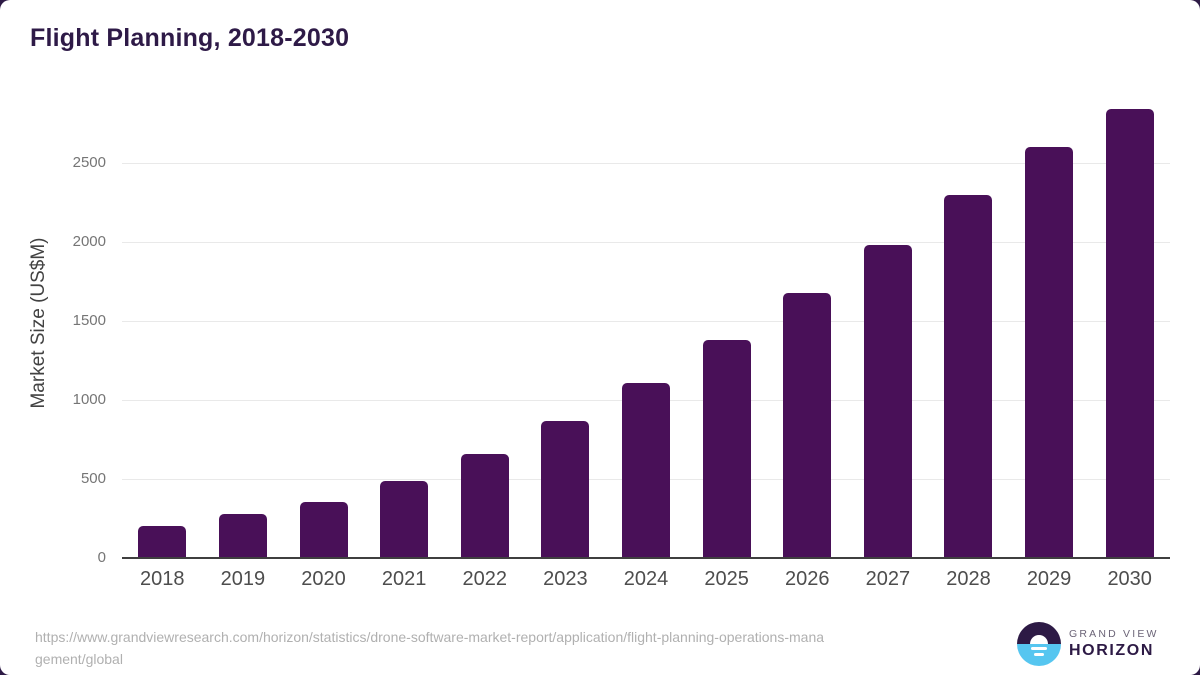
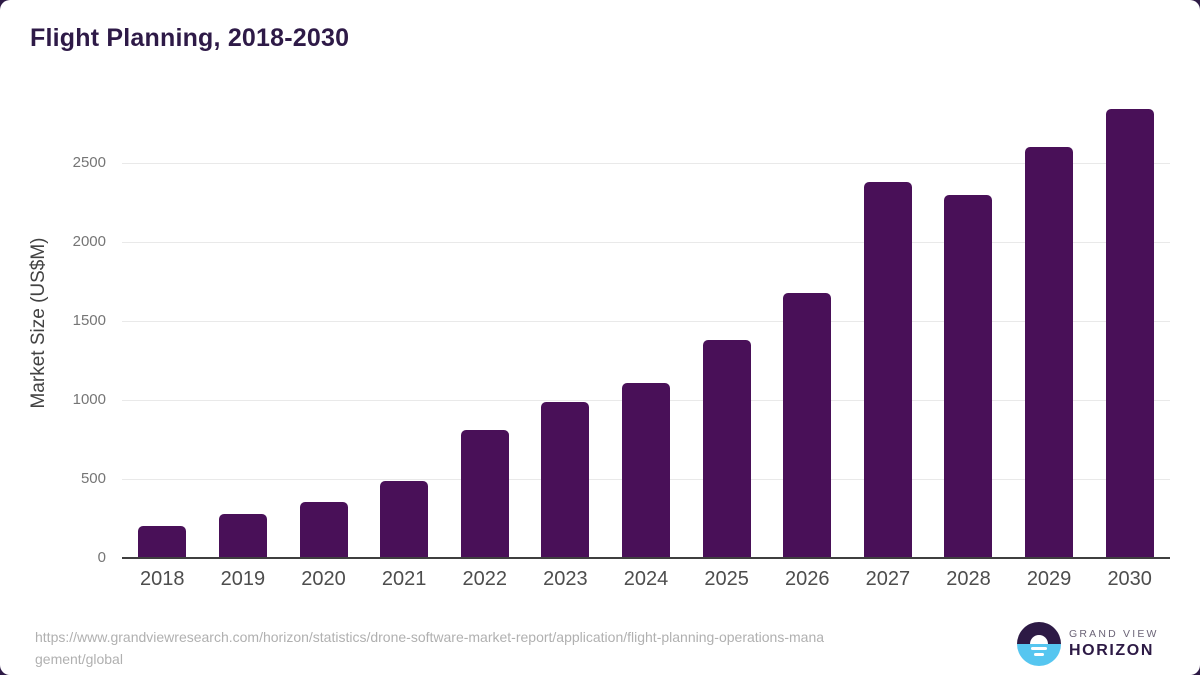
2022: 660 -> 810
2023: 860 -> 990
2027: 1980 -> 2380
